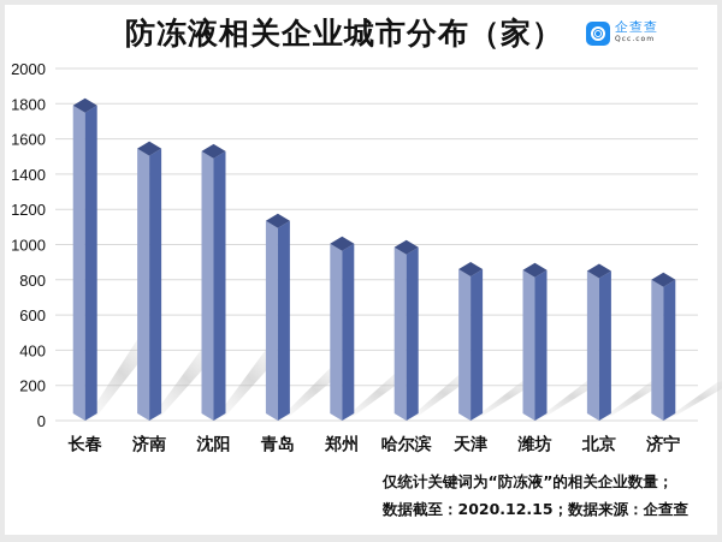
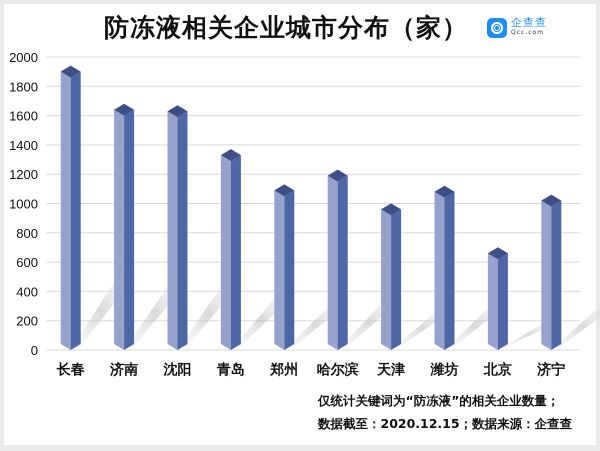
长春: 1790 -> 1900
济南: 1540 -> 1640
沈阳: 1530 -> 1630
青岛: 1140 -> 1330
郑州: 1000 -> 1090
哈尔滨: 980 -> 1190
天津: 860 -> 960
潍坊: 860 -> 1080
北京: 850 -> 660
济宁: 800 -> 1020
